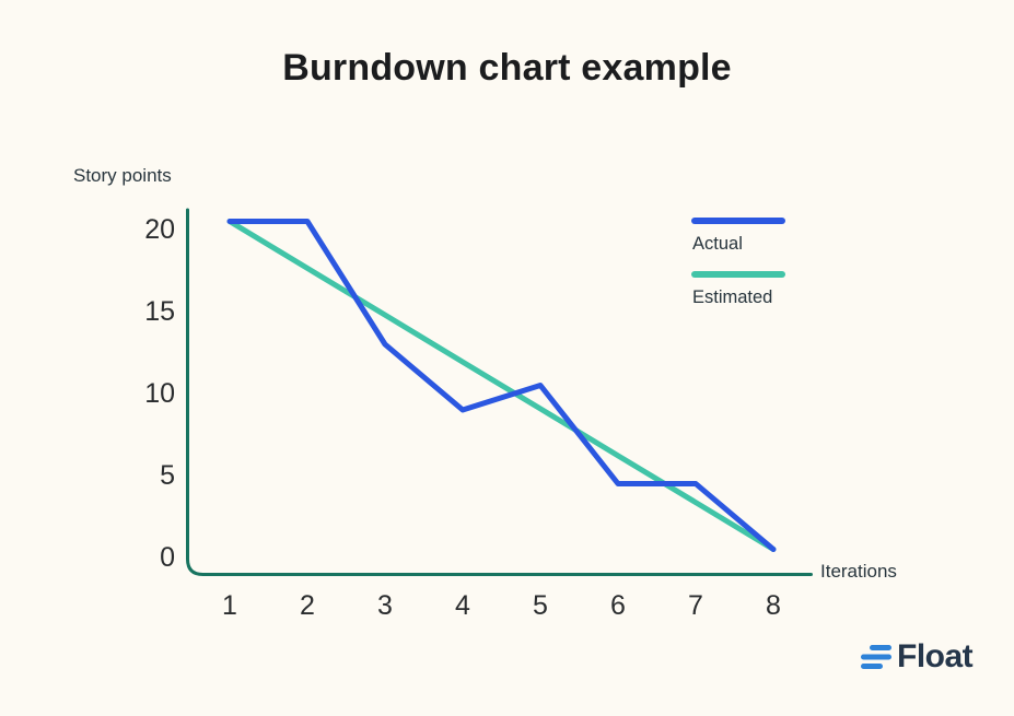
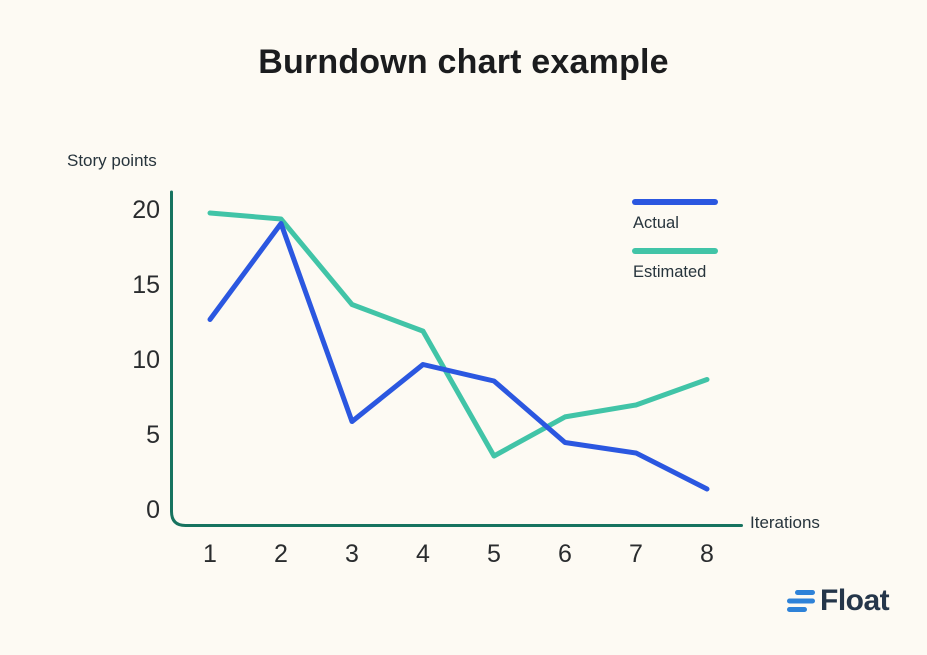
Actual/1: 20.5 -> 12.7
Estimated/1: 20.5 -> 19.8
Actual/2: 20.5 -> 19.1
Estimated/2: 17.6 -> 19.4
Actual/3: 13.0 -> 5.9
Estimated/3: 14.8 -> 13.7
Actual/4: 9.0 -> 9.7
Actual/5: 10.5 -> 8.6
Estimated/5: 9.1 -> 3.6
Actual/7: 4.5 -> 3.8
Estimated/7: 3.4 -> 7.0
Actual/8: 0.5 -> 1.4
Estimated/8: 0.5 -> 8.7
